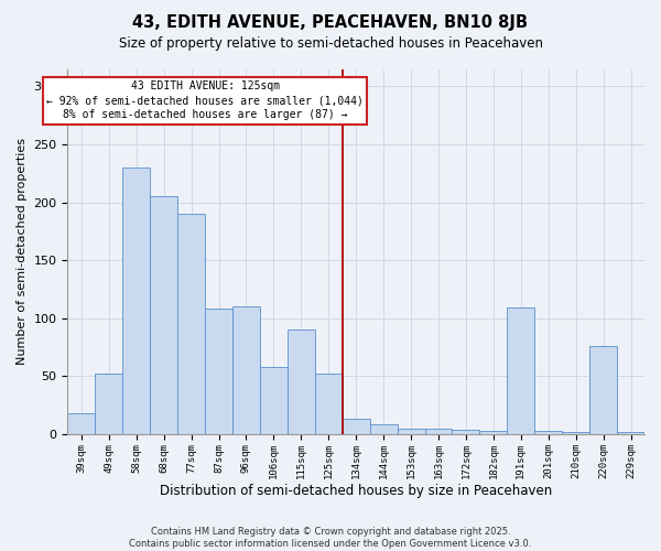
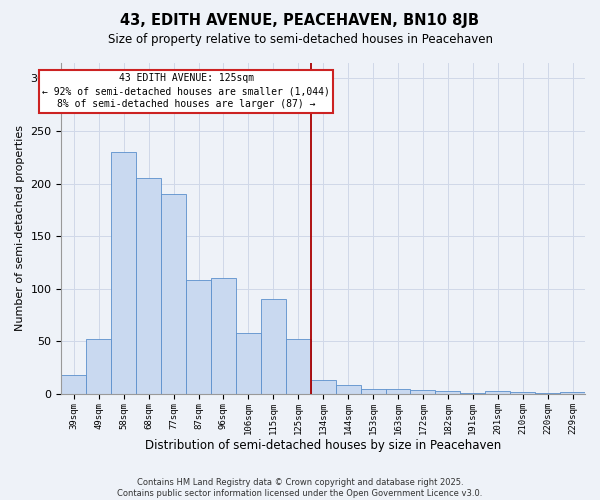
191sqm: 109 -> 1
220sqm: 76 -> 1
